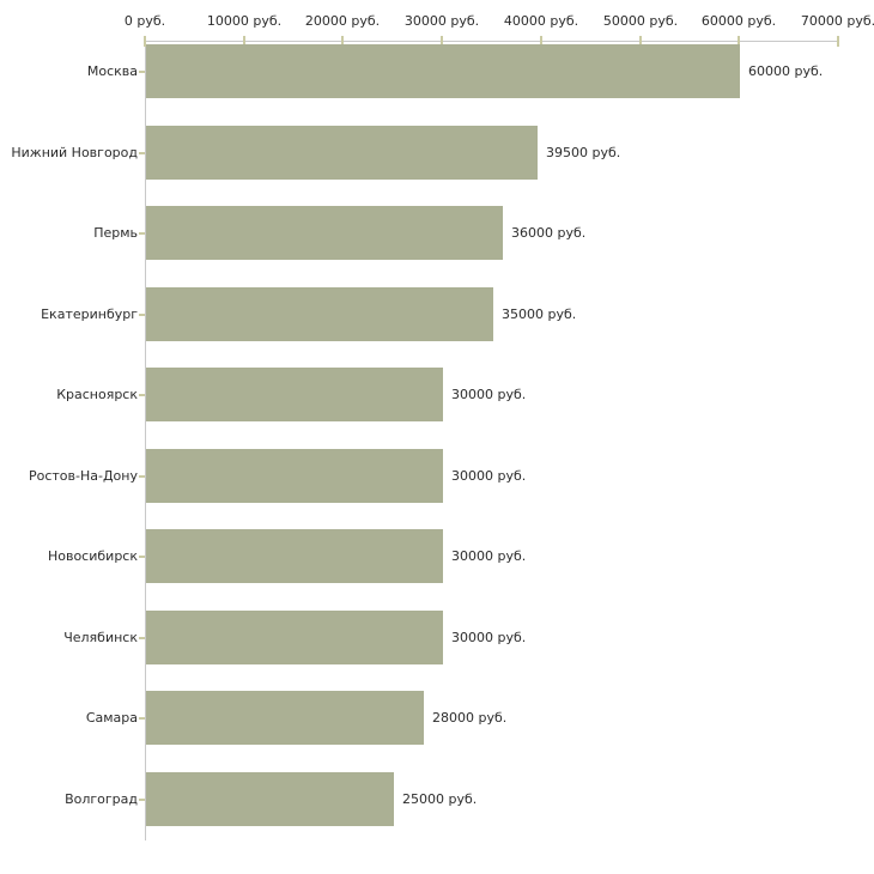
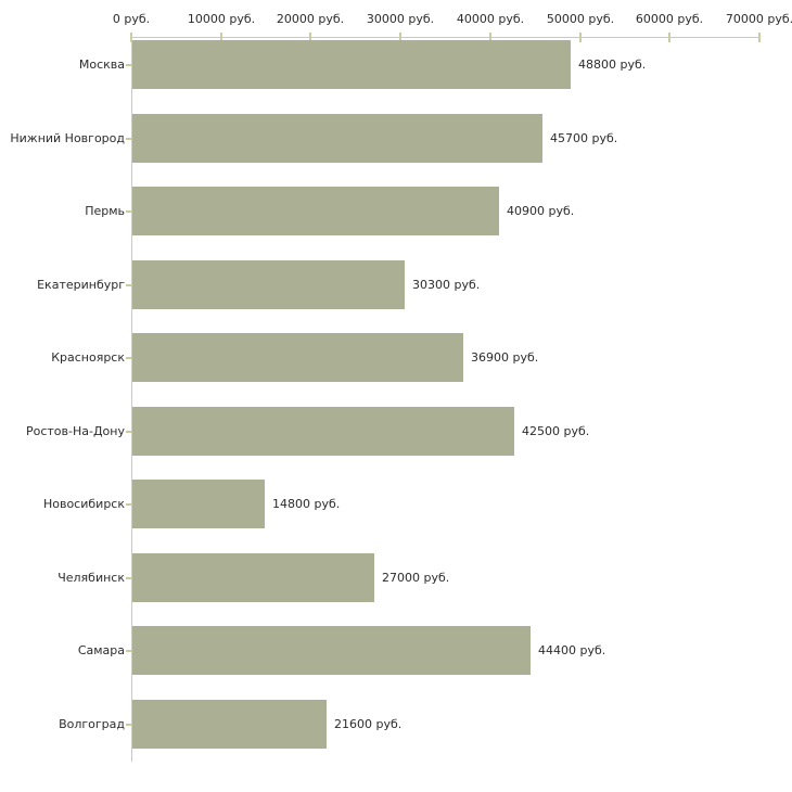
Москва: 60000 -> 48800
Нижний Новгород: 39500 -> 45700
Пермь: 36000 -> 40900
Екатеринбург: 35000 -> 30300
Красноярск: 30000 -> 36900
Ростов-На-Дону: 30000 -> 42500
Новосибирск: 30000 -> 14800
Челябинск: 30000 -> 27000
Самара: 28000 -> 44400
Волгоград: 25000 -> 21600
